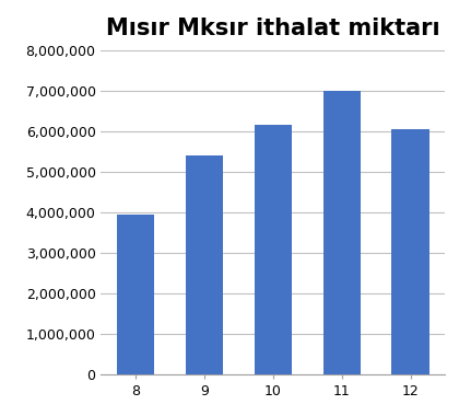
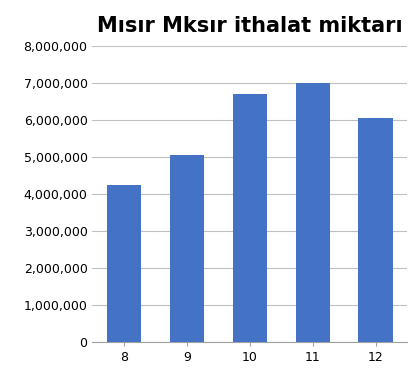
8: 3,950,000 -> 4,250,000
9: 5,400,000 -> 5,050,000
10: 6,150,000 -> 6,700,000
